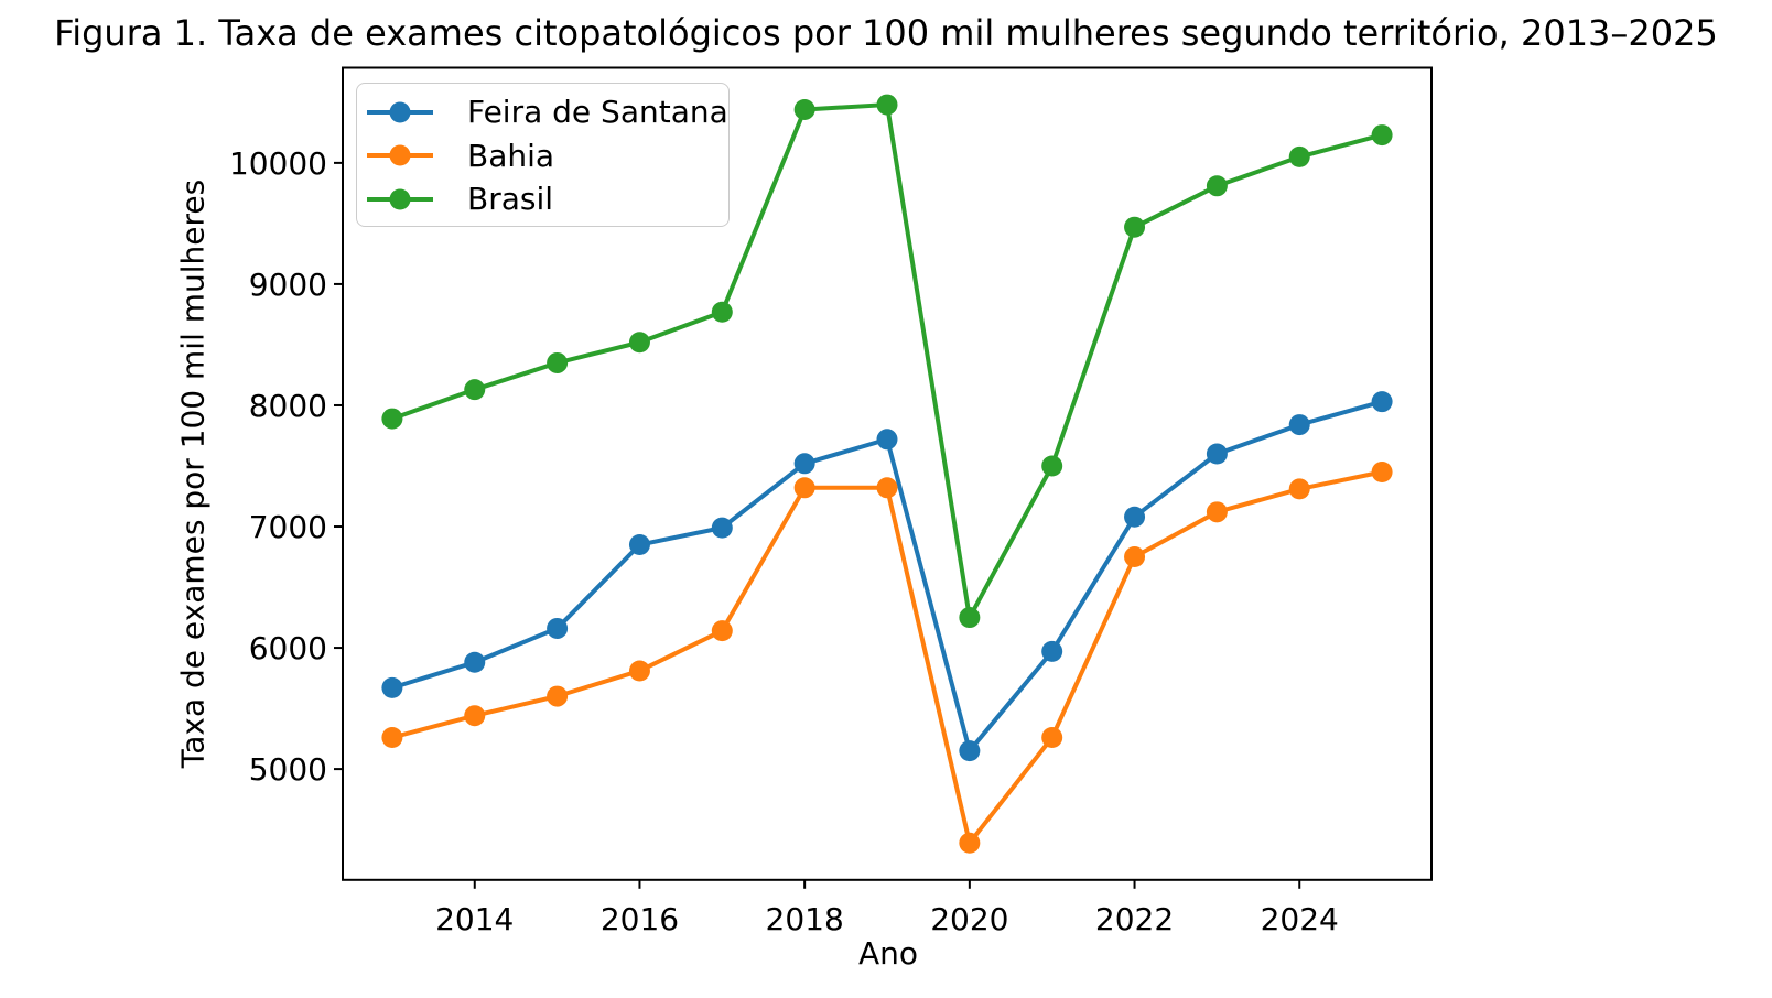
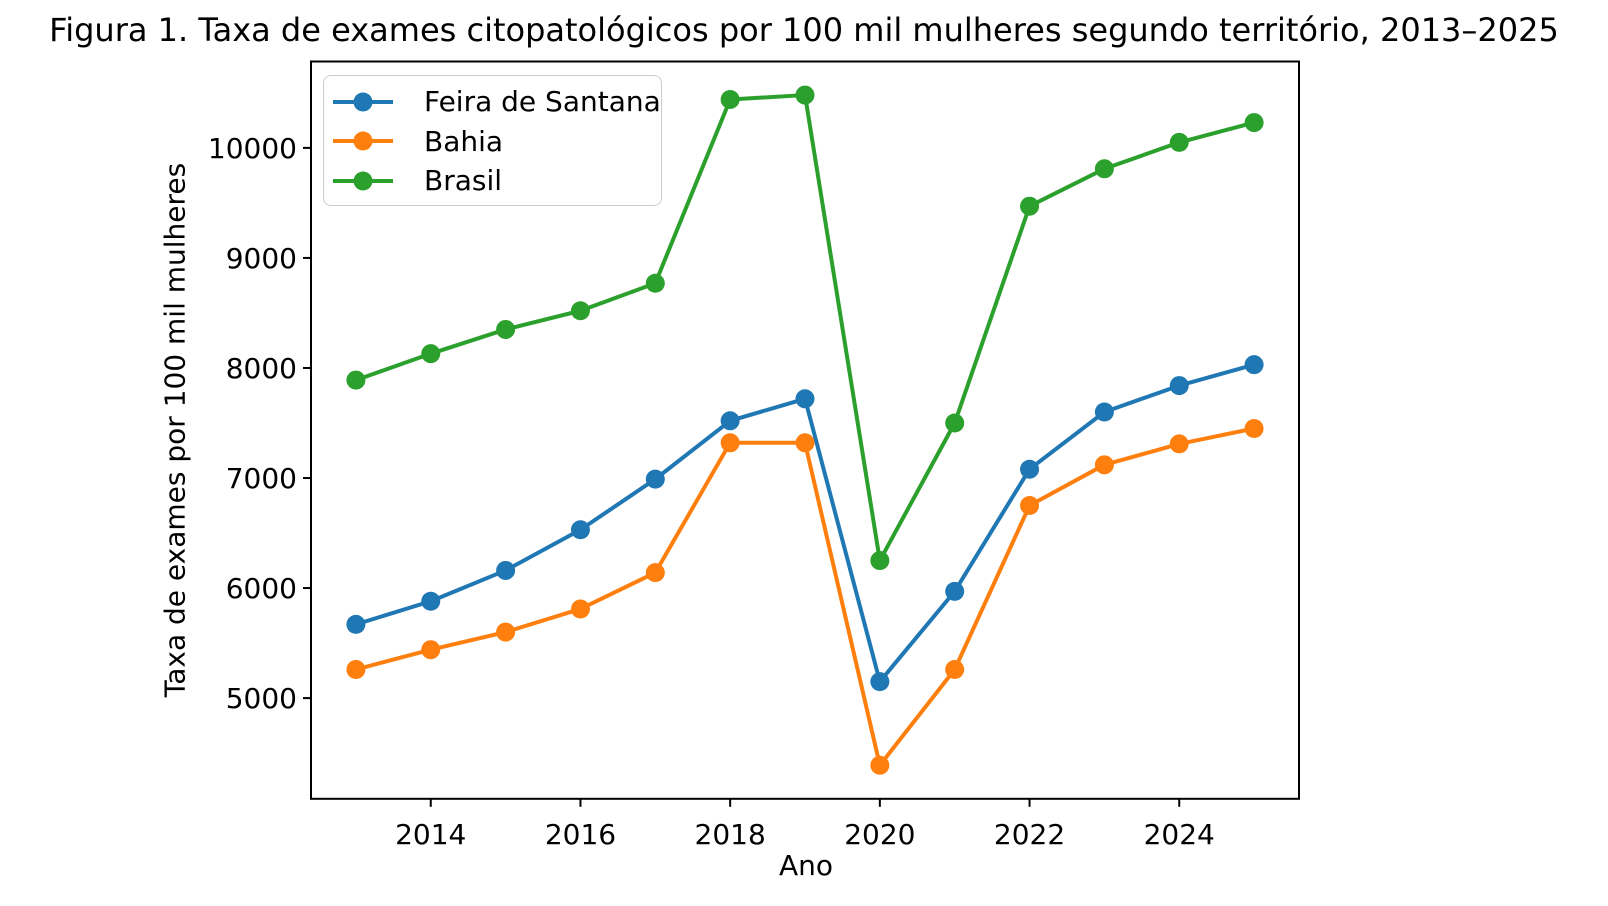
Feira de Santana/2016: 6850 -> 6530
